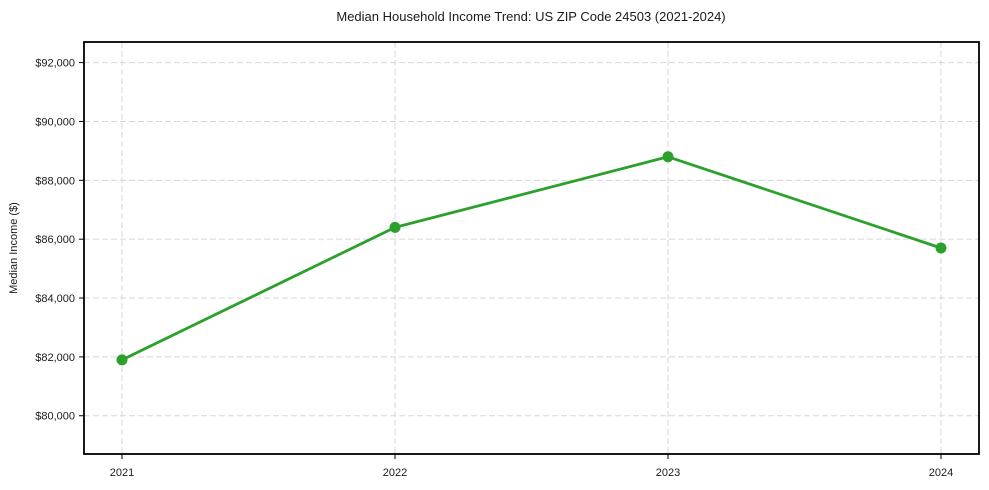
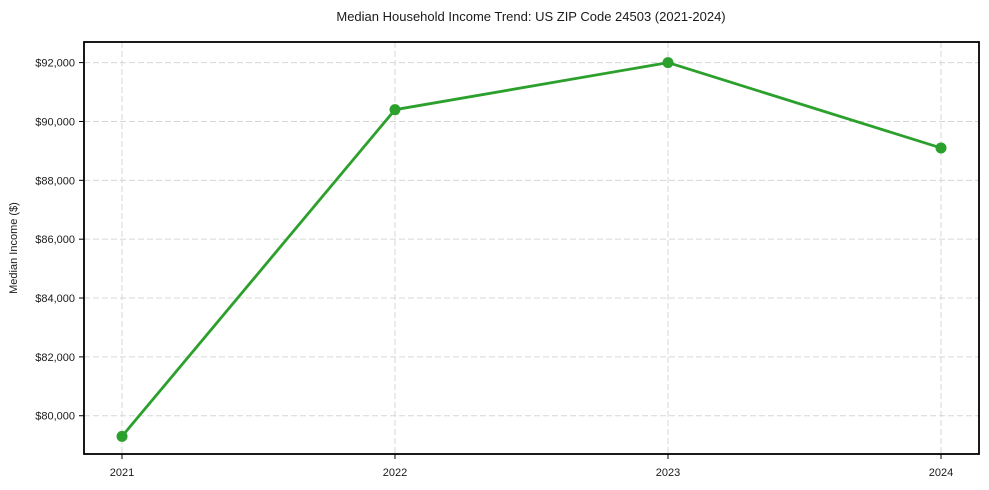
2021: $81900 -> $79300
2022: $86400 -> $90400
2023: $88800 -> $92000
2024: $85700 -> $89100
